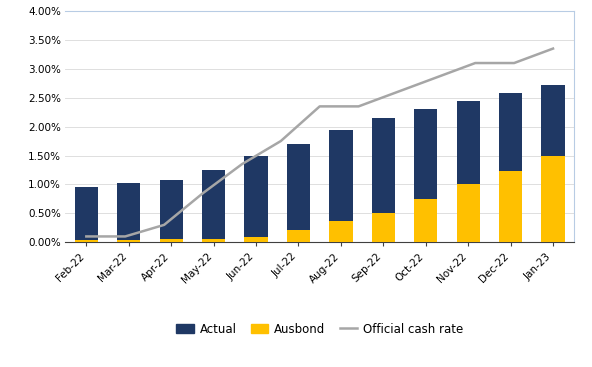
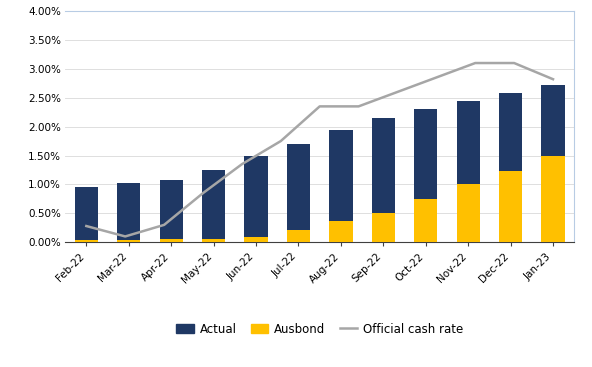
Official cash rate/Feb-22: 0.10% -> 0.28%
Official cash rate/Jan-23: 3.35% -> 2.82%
